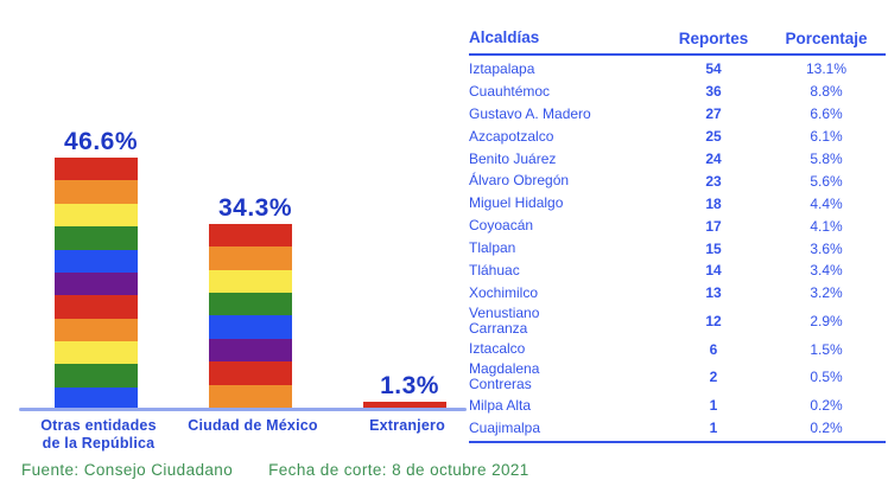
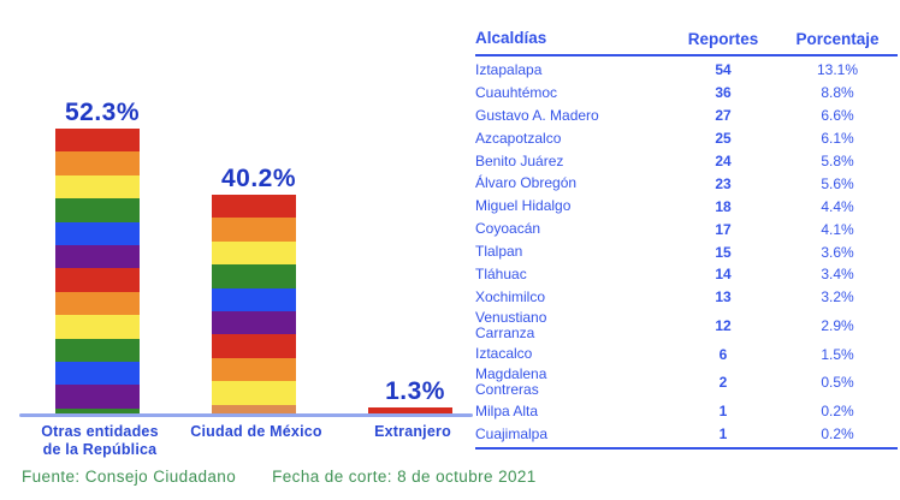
Otras entidades de la República: 46.6% -> 52.3%
Ciudad de México: 34.3% -> 40.2%
